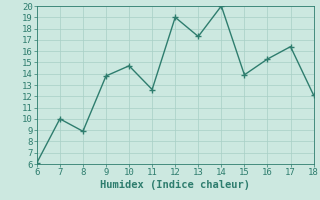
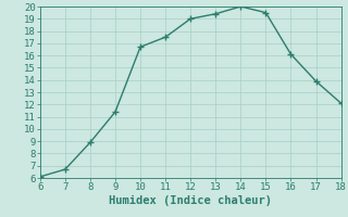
7: 10.0 -> 6.7
9: 13.8 -> 11.4
10: 14.7 -> 16.7
11: 12.6 -> 17.5
13: 17.3 -> 19.4
15: 13.9 -> 19.5
16: 15.3 -> 16.1
17: 16.4 -> 13.9
